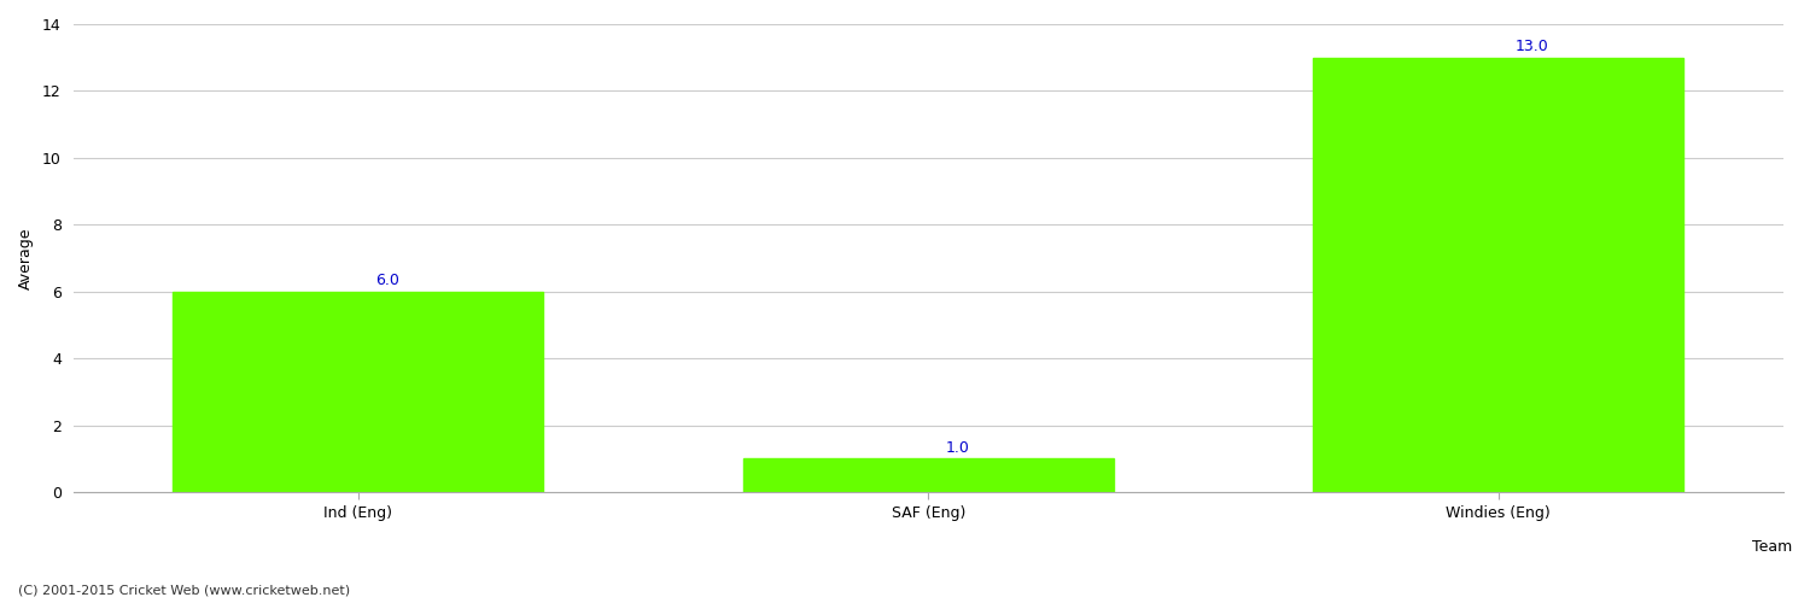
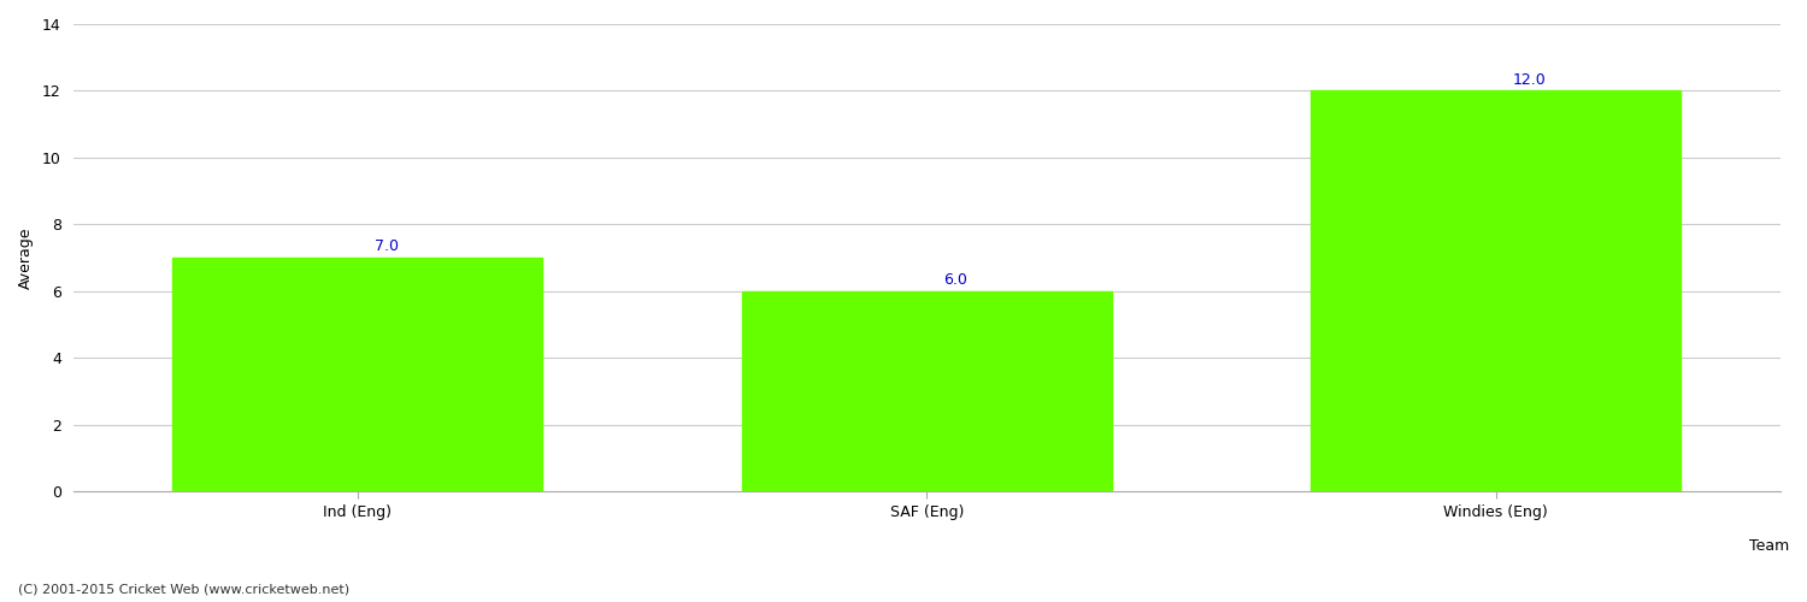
Ind (Eng): 6.0 -> 7.0
SAF (Eng): 1.0 -> 6.0
Windies (Eng): 13.0 -> 12.0
